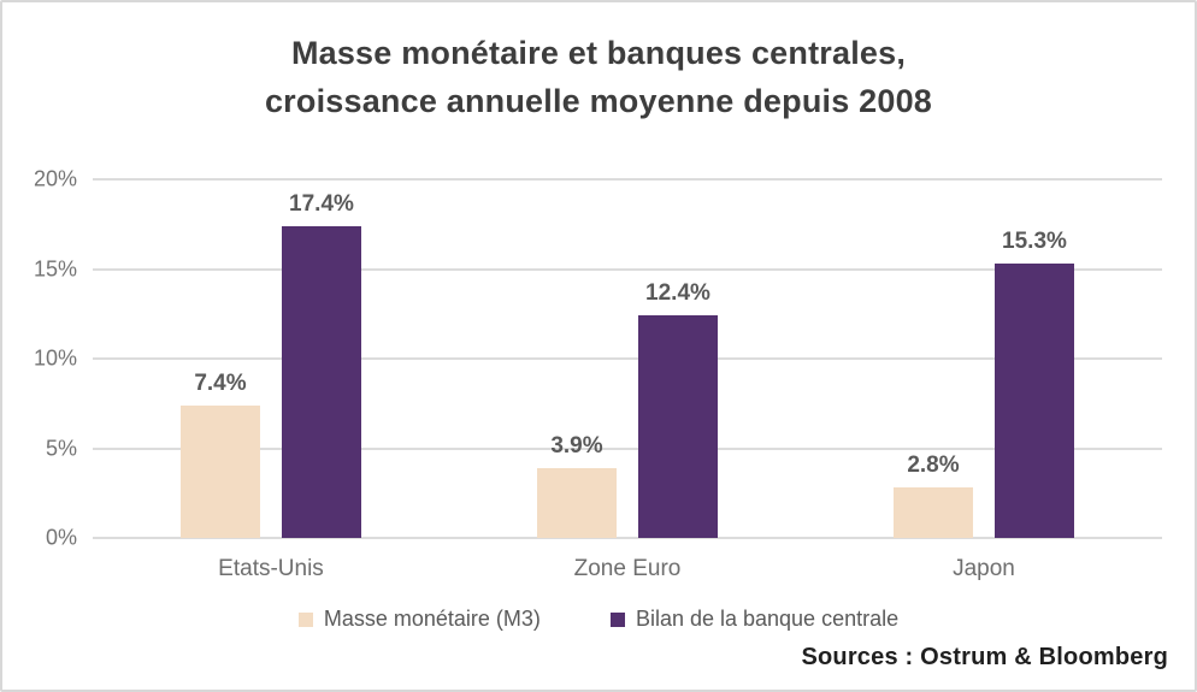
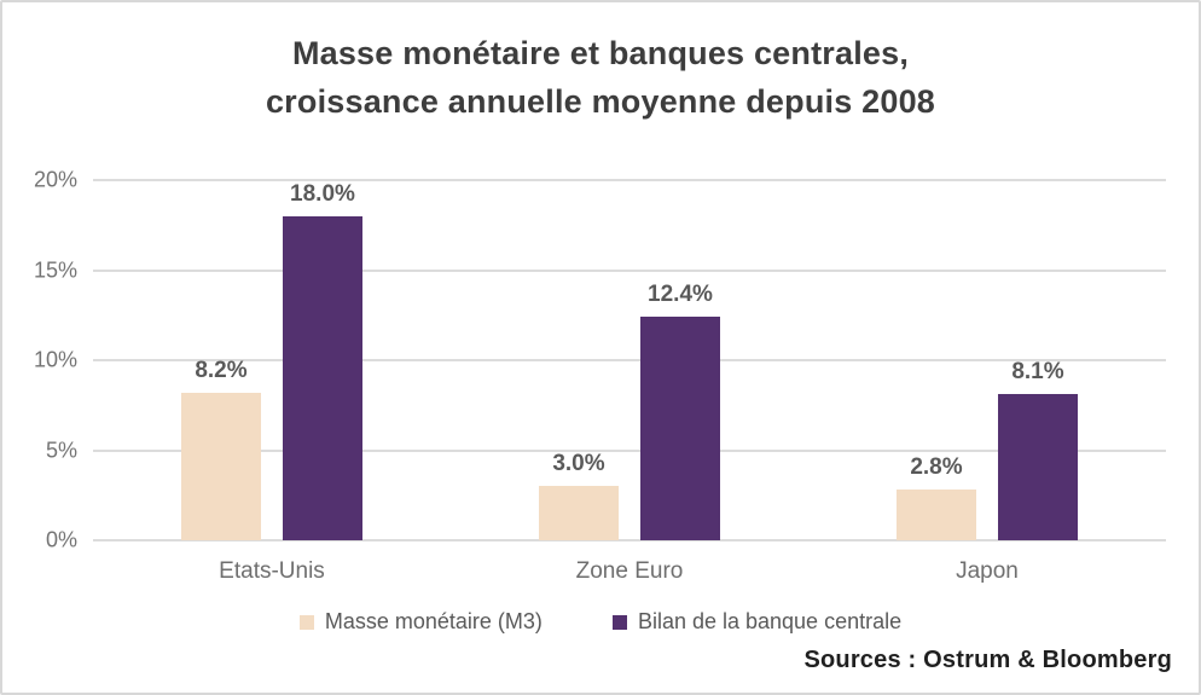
Masse monétaire (M3)/Etats-Unis: 7.4% -> 8.2%
Bilan de la banque centrale/Etats-Unis: 17.4% -> 18.0%
Masse monétaire (M3)/Zone Euro: 3.9% -> 3.0%
Bilan de la banque centrale/Japon: 15.3% -> 8.1%
